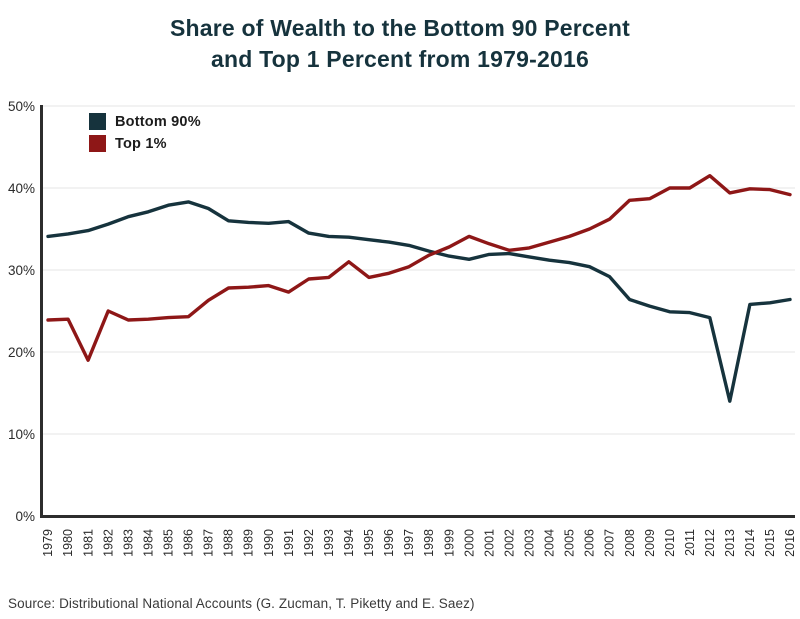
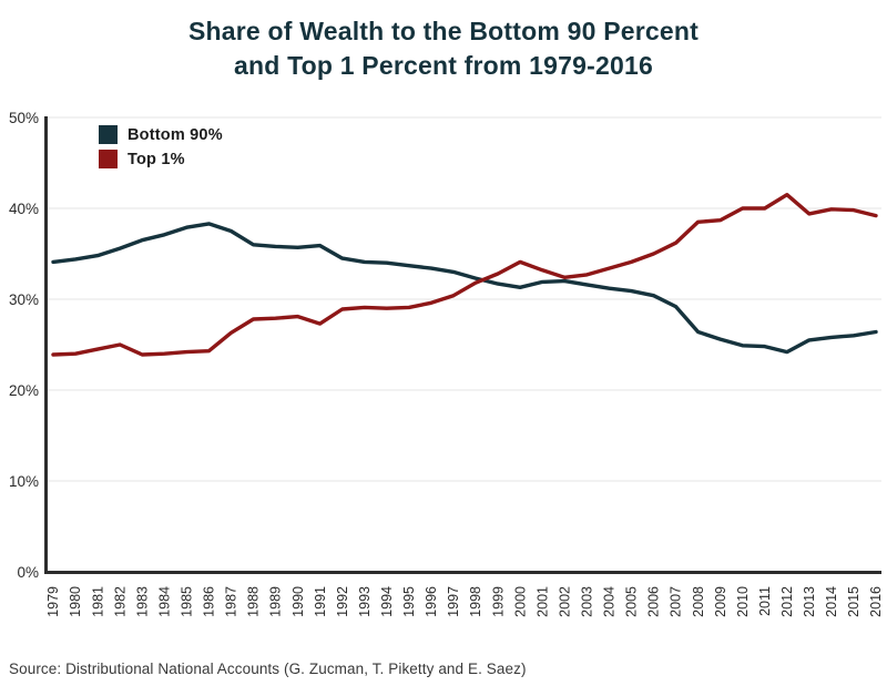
Top 1%/1981: 19% -> 24%
Top 1%/1994: 31% -> 29%
Bottom 90%/2013: 14% -> 26%
